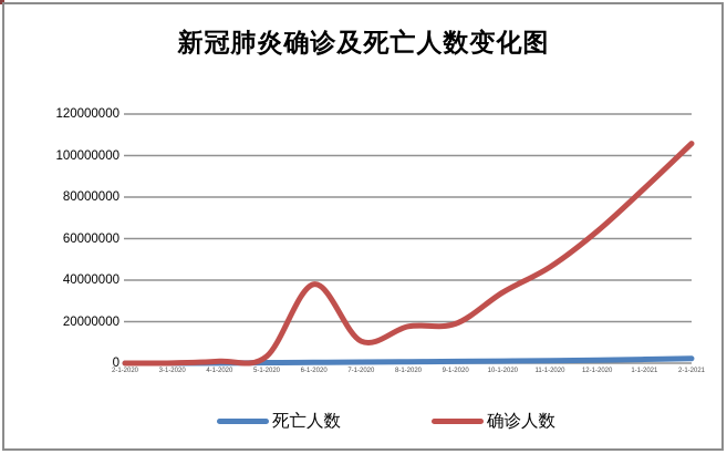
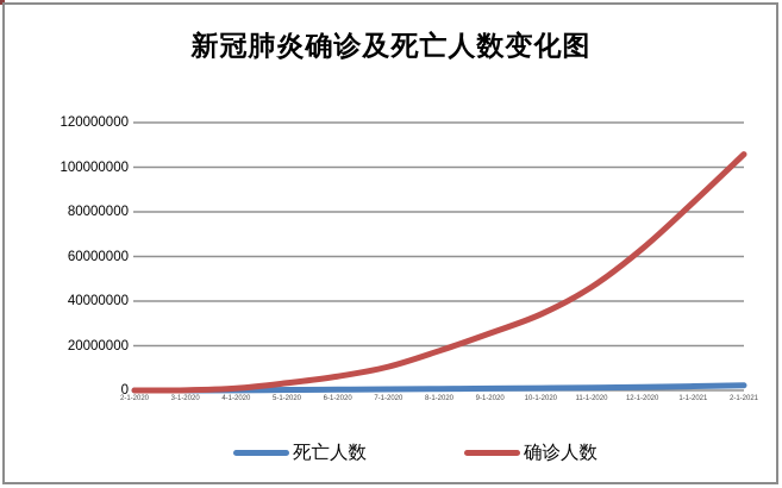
确诊人数/6-1-2020: 38000000 -> 6000000
确诊人数/9-1-2020: 19000000 -> 26000000
